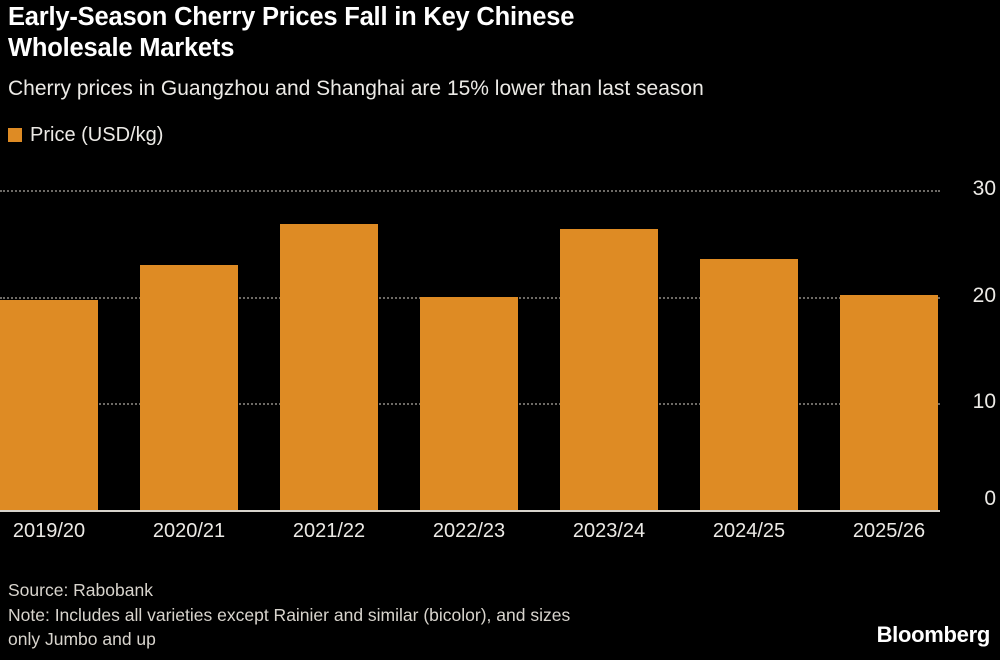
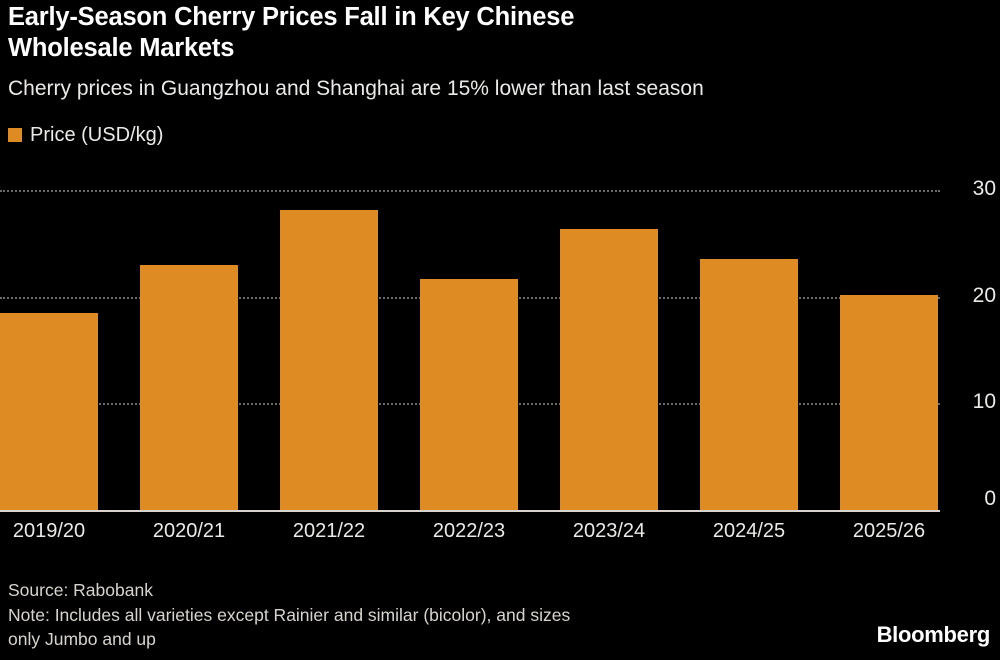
2019/20: 19.7 -> 18.5
2021/22: 26.8 -> 28.1
2022/23: 20.0 -> 21.7
